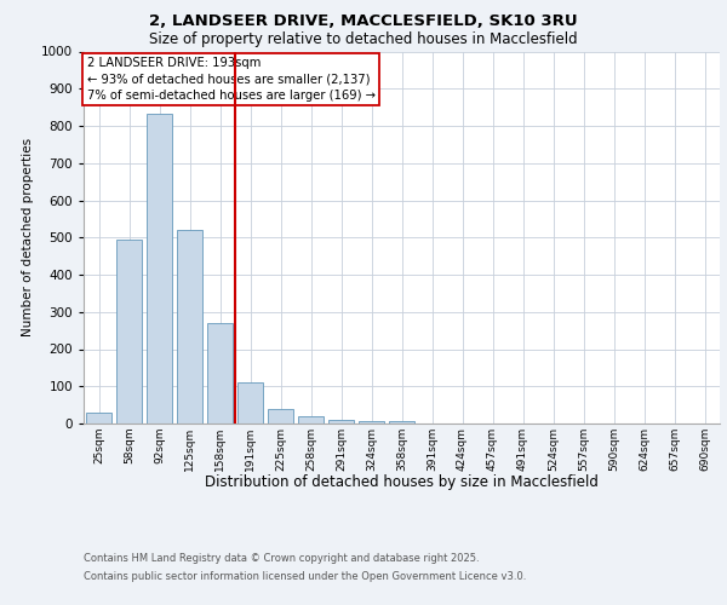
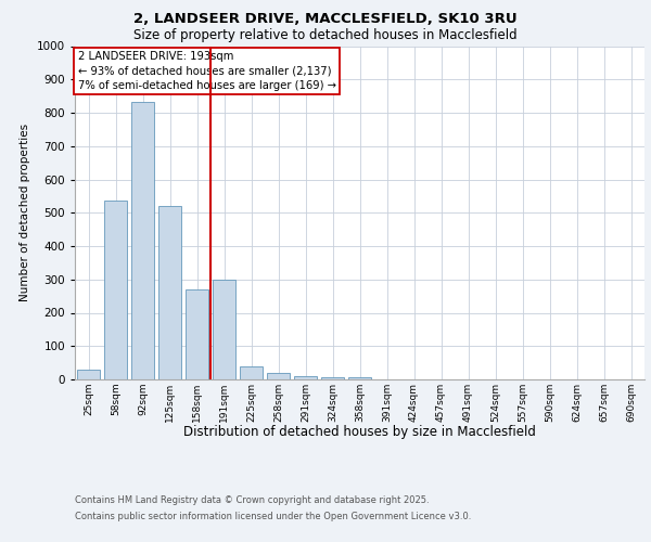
58sqm: 493 -> 535
191sqm: 110 -> 300
